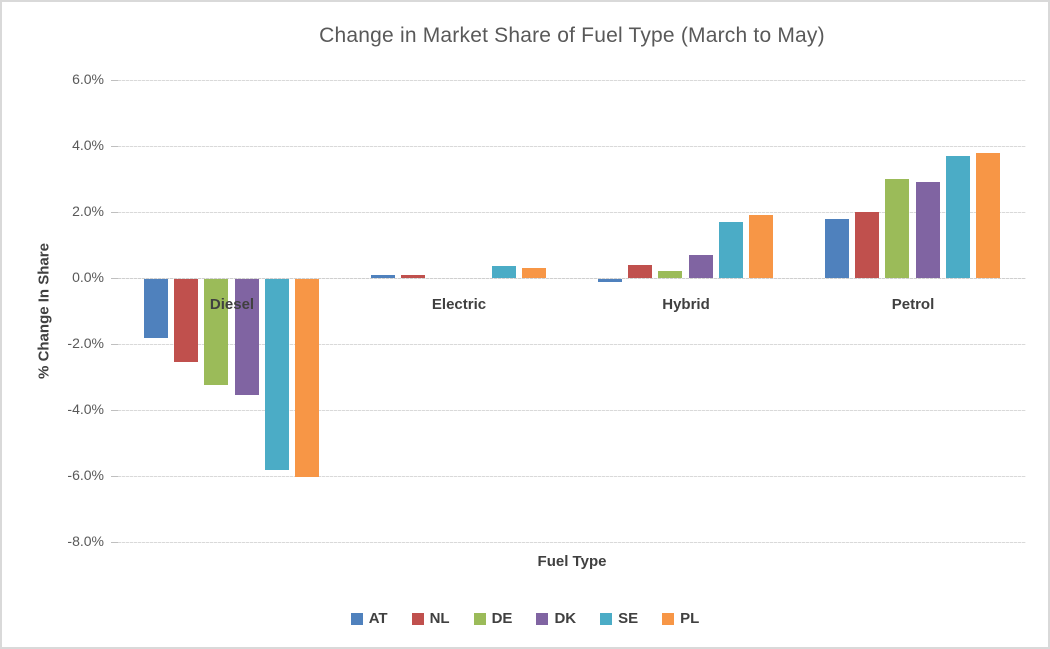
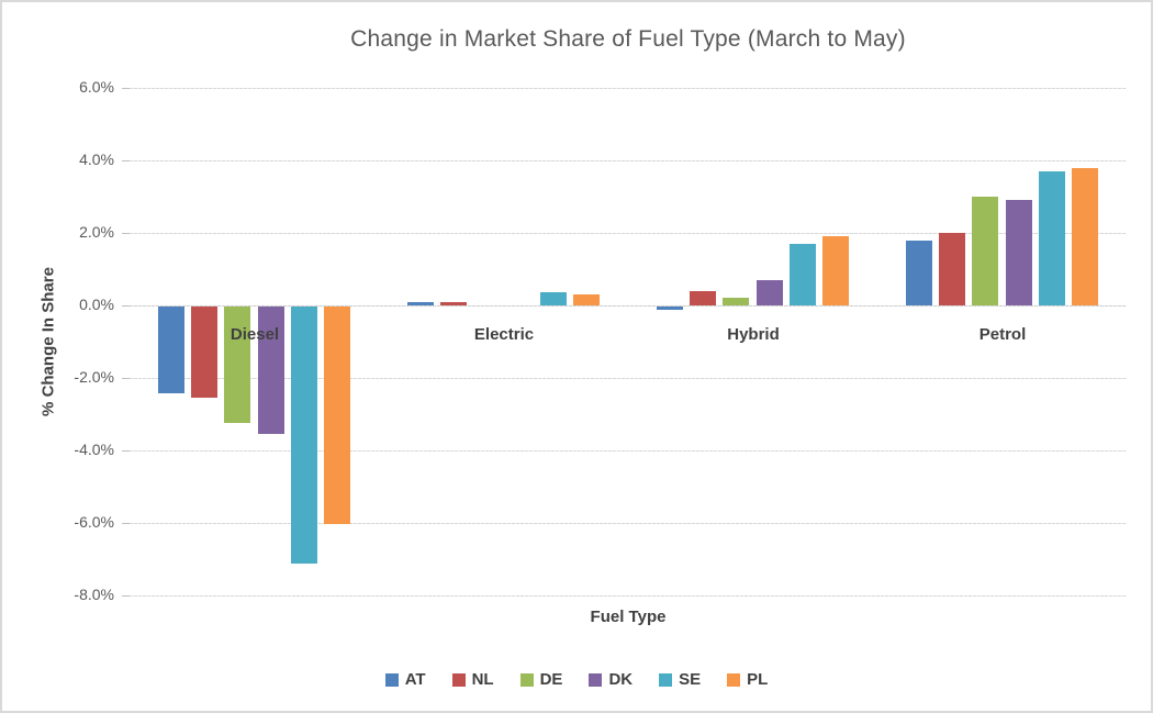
AT/Diesel: -1.8% -> -2.4%
SE/Diesel: -5.8% -> -7.1%
